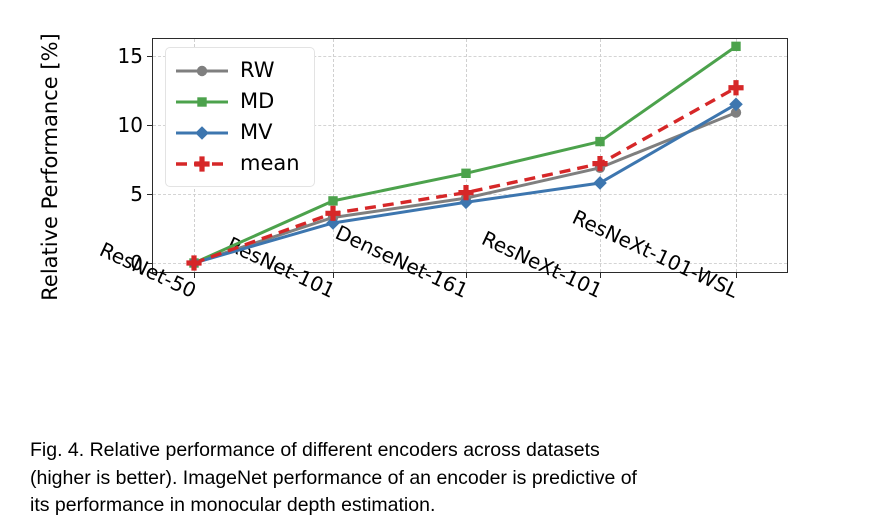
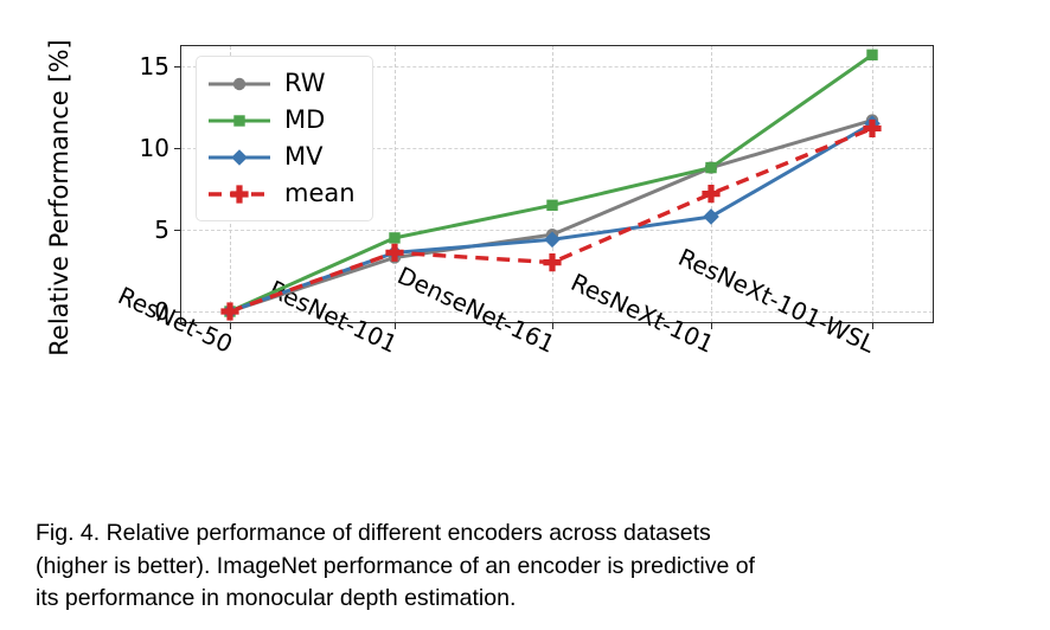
MV/ResNet-101: 2.9 -> 3.6
mean/DenseNet-161: 5.1 -> 3.0
RW/ResNeXt-101: 6.9 -> 8.8
RW/ResNeXt-101-WSL: 10.9 -> 11.7
mean/ResNeXt-101-WSL: 12.7 -> 11.2
